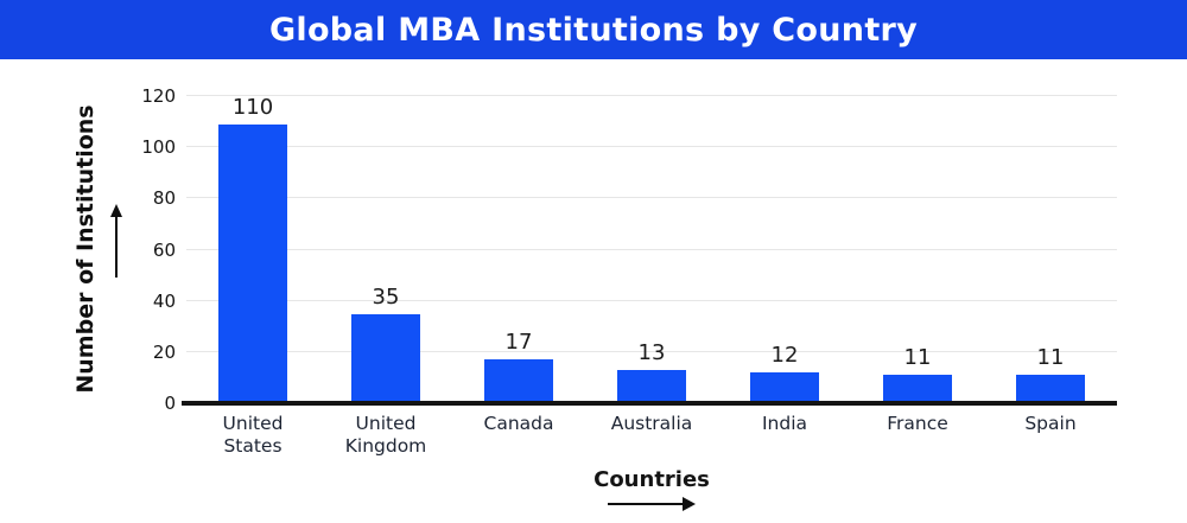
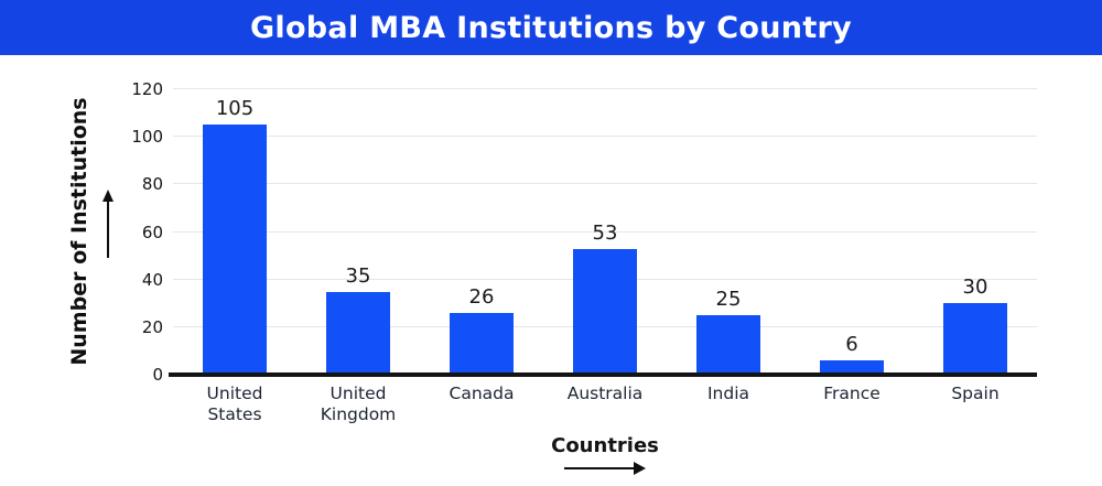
United States: 110 -> 105
Canada: 17 -> 26
Australia: 13 -> 53
India: 12 -> 25
France: 11 -> 6
Spain: 11 -> 30
